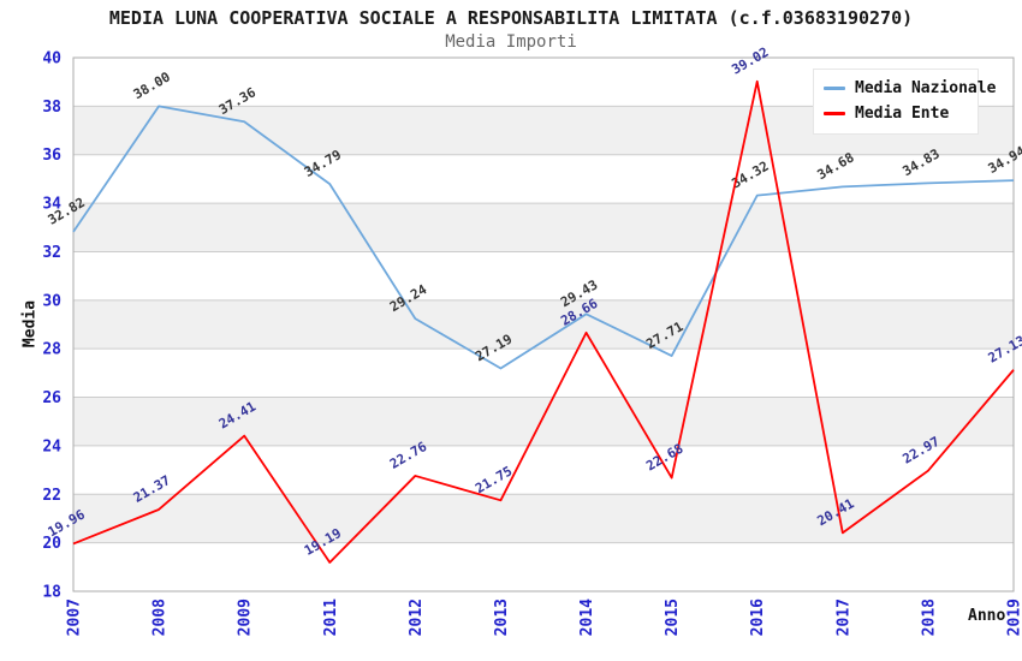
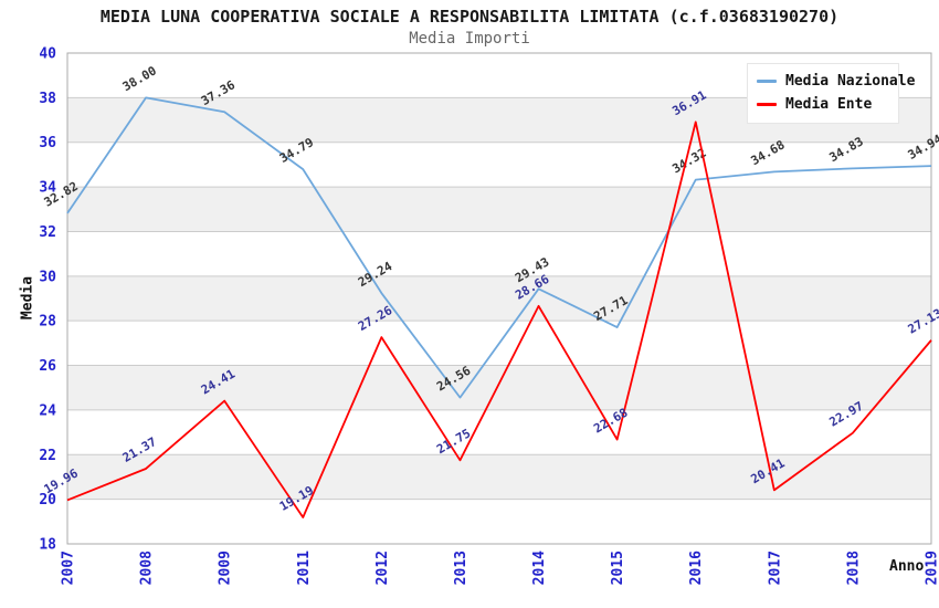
Media Ente/2012: 22.76 -> 27.26
Media Nazionale/2013: 27.19 -> 24.56
Media Ente/2016: 39.02 -> 36.91
